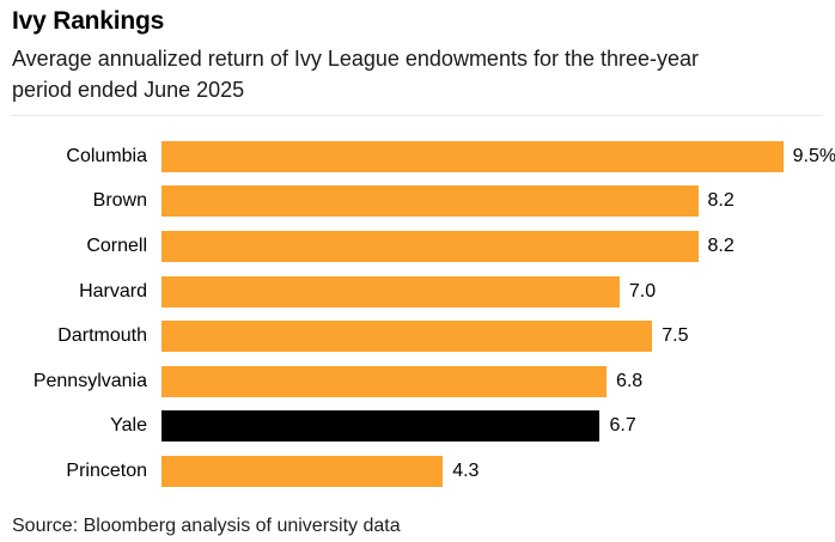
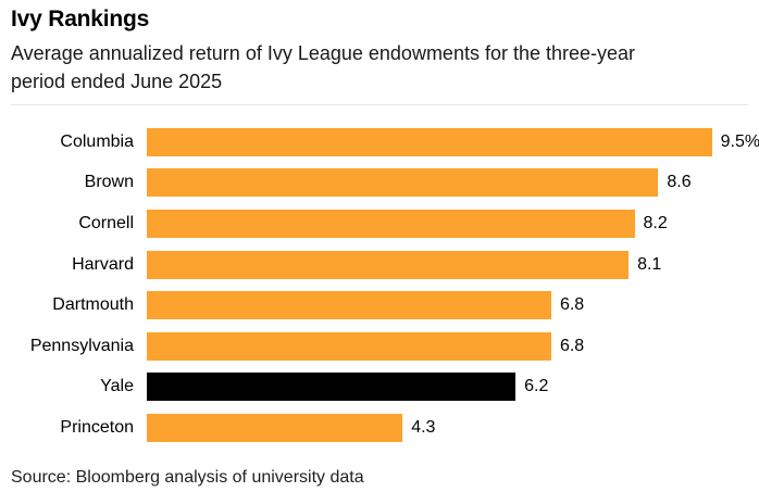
Brown: 8.2 -> 8.6
Harvard: 7.0 -> 8.1
Dartmouth: 7.5 -> 6.8
Yale: 6.7 -> 6.2
